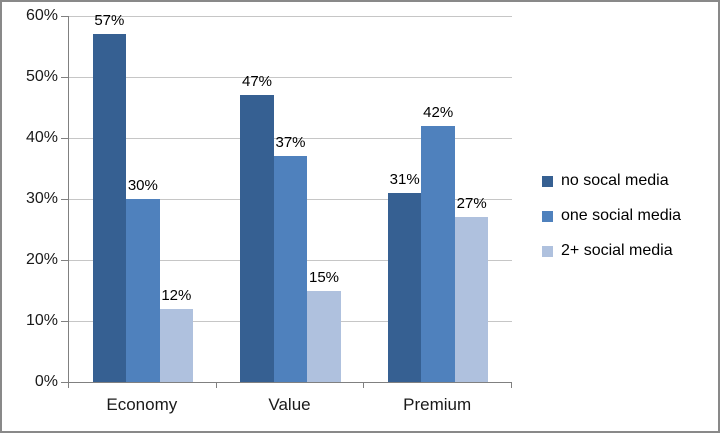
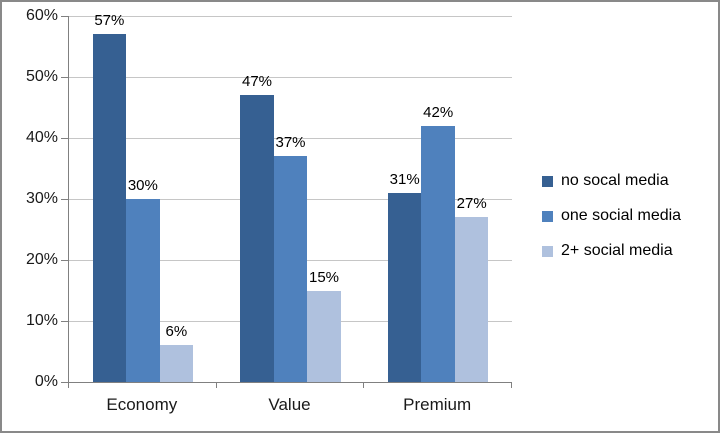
2+ social media/Economy: 12% -> 6%
